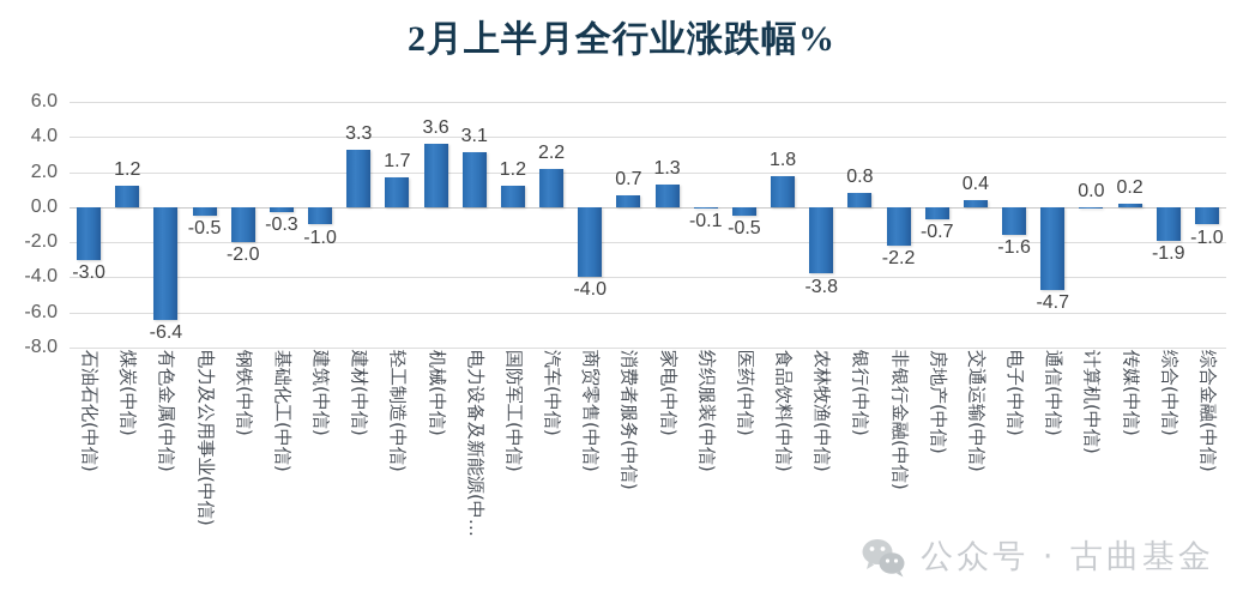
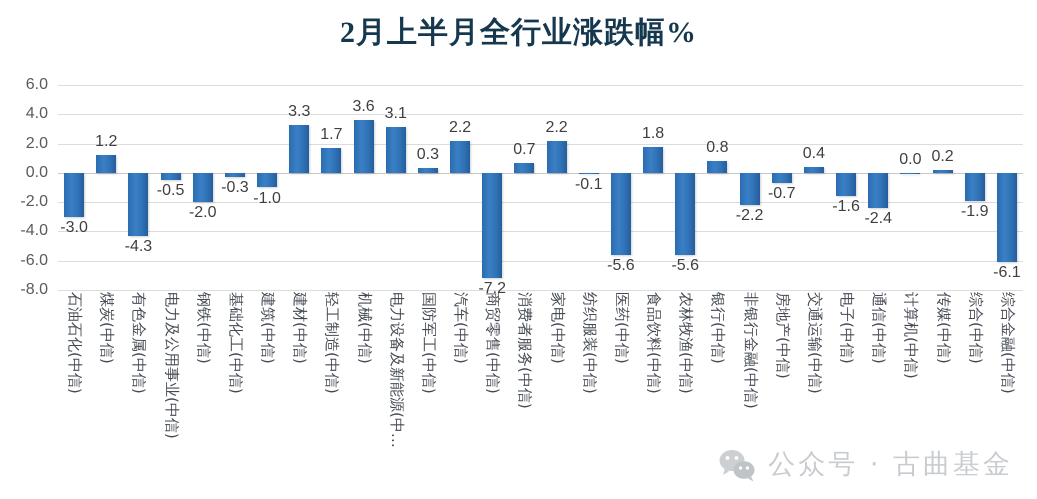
有色金属(中信): -6.4 -> -4.3
国防军工(中信): 1.2 -> 0.3
商贸零售(中信): -4.0 -> -7.2
家电(中信): 1.3 -> 2.2
医药(中信): -0.5 -> -5.6
农林牧渔(中信): -3.8 -> -5.6
通信(中信): -4.7 -> -2.4
综合金融(中信): -1.0 -> -6.1
